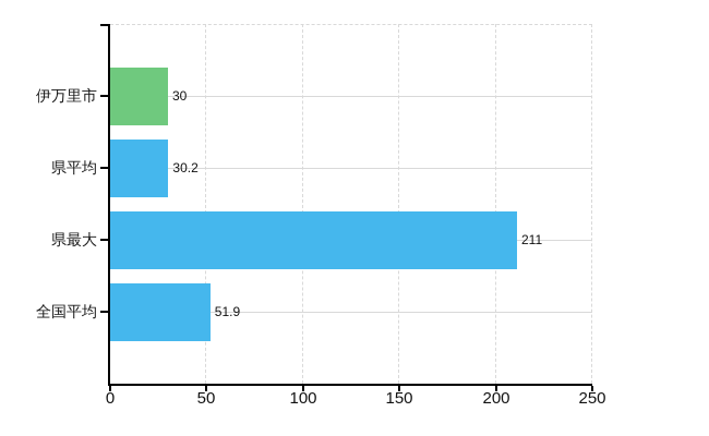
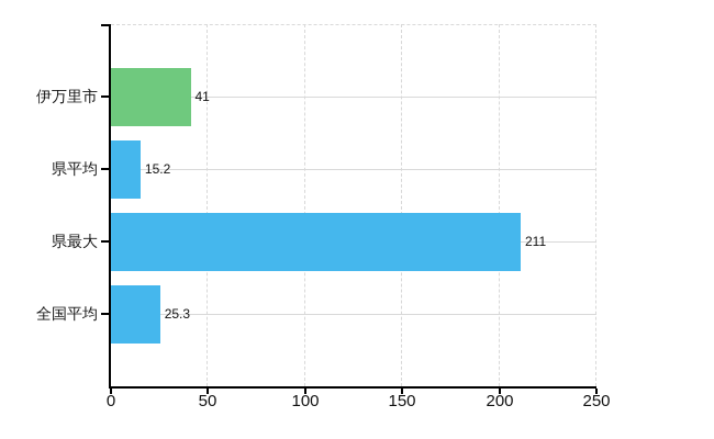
伊万里市: 30 -> 41
県平均: 30.2 -> 15.2
全国平均: 51.9 -> 25.3
